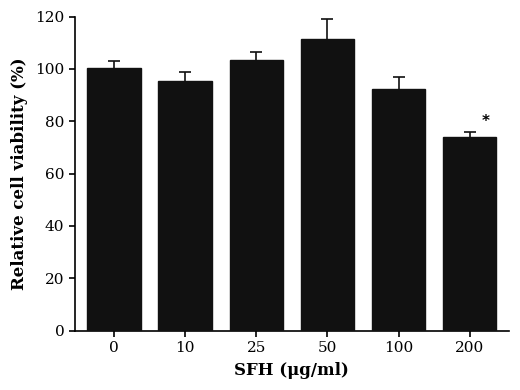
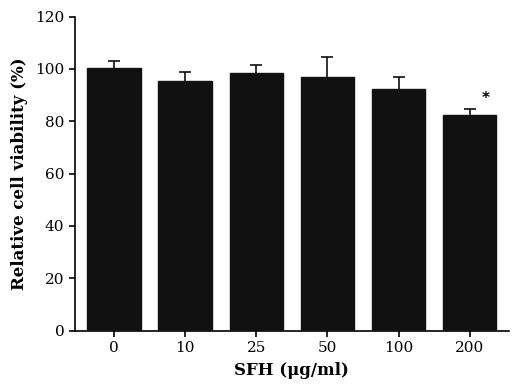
25: 103.5 -> 98.5
50: 111.5 -> 97.0
200: 74.0 -> 82.5
